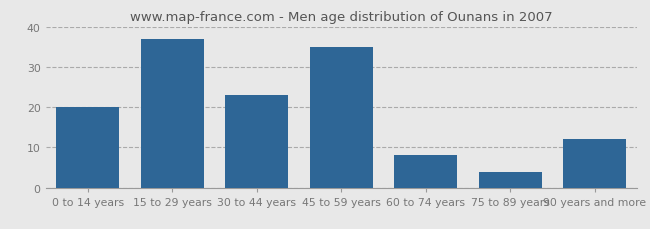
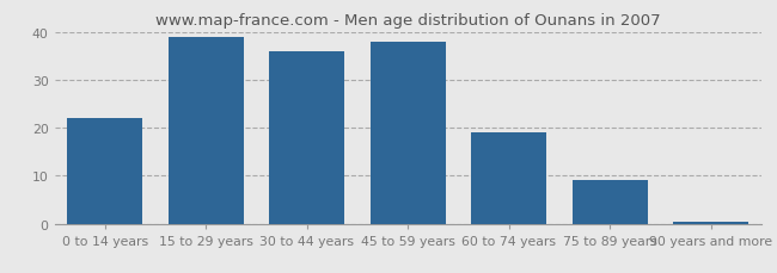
0 to 14 years: 20.0 -> 22.0
15 to 29 years: 37.0 -> 39.0
30 to 44 years: 23.0 -> 36.0
45 to 59 years: 35.0 -> 38.0
60 to 74 years: 8.0 -> 19.0
75 to 89 years: 4.0 -> 9.0
90 years and more: 12.0 -> 0.5
